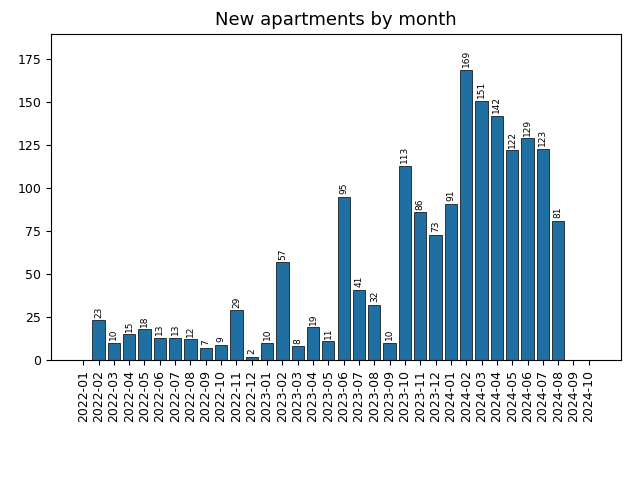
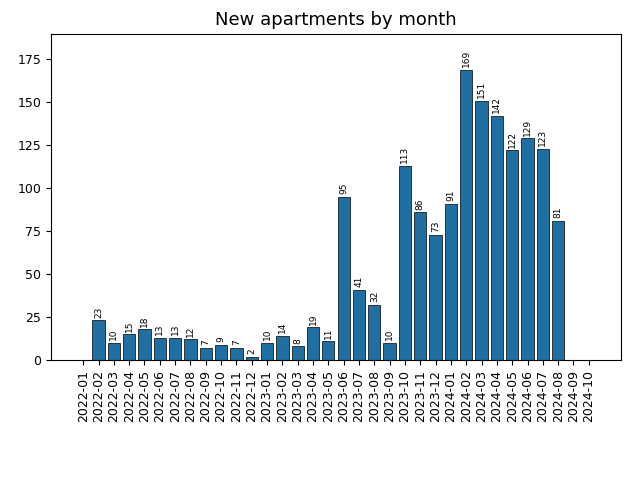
2022-11: 29 -> 7
2023-02: 57 -> 14
